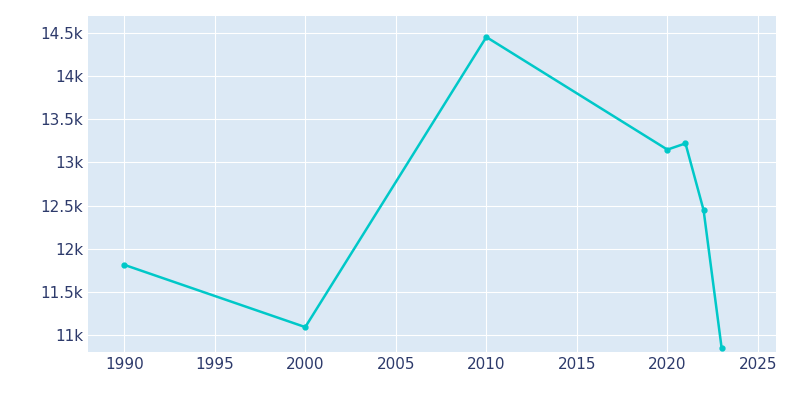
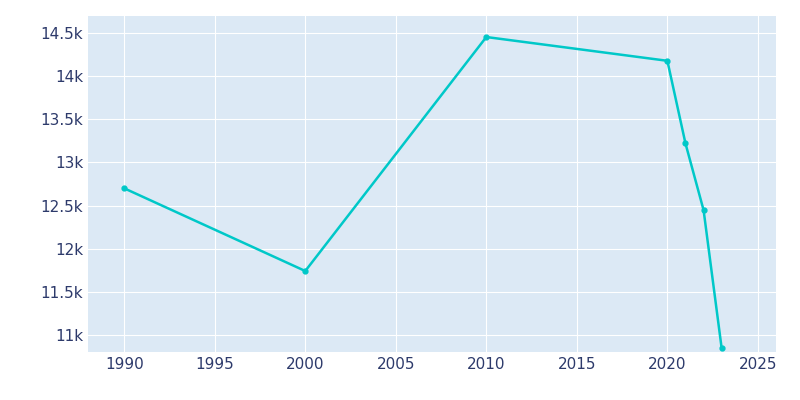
1990: 11.81k -> 12.70k
2000: 11.09k -> 11.74k
2020: 13.15k -> 14.18k
